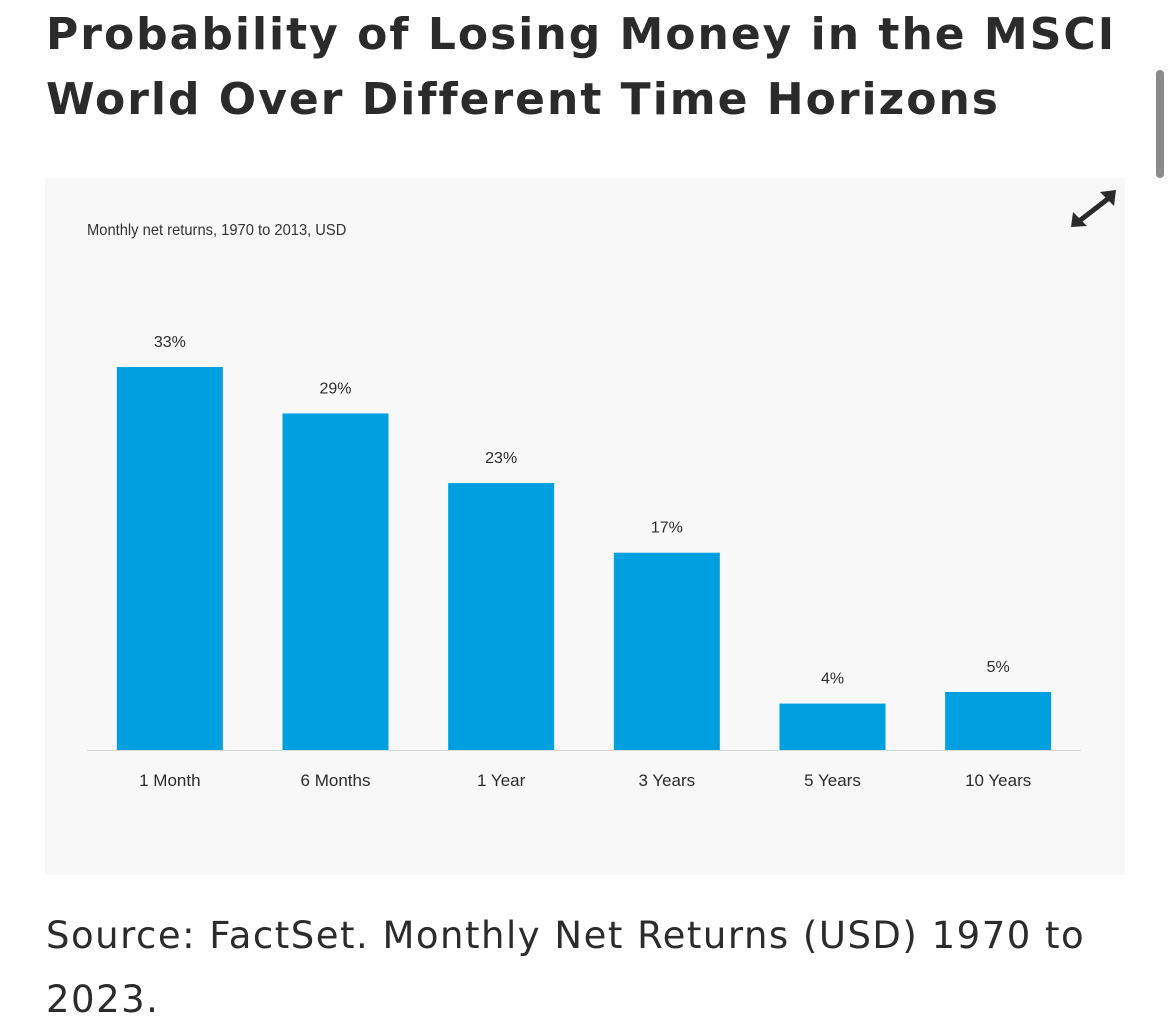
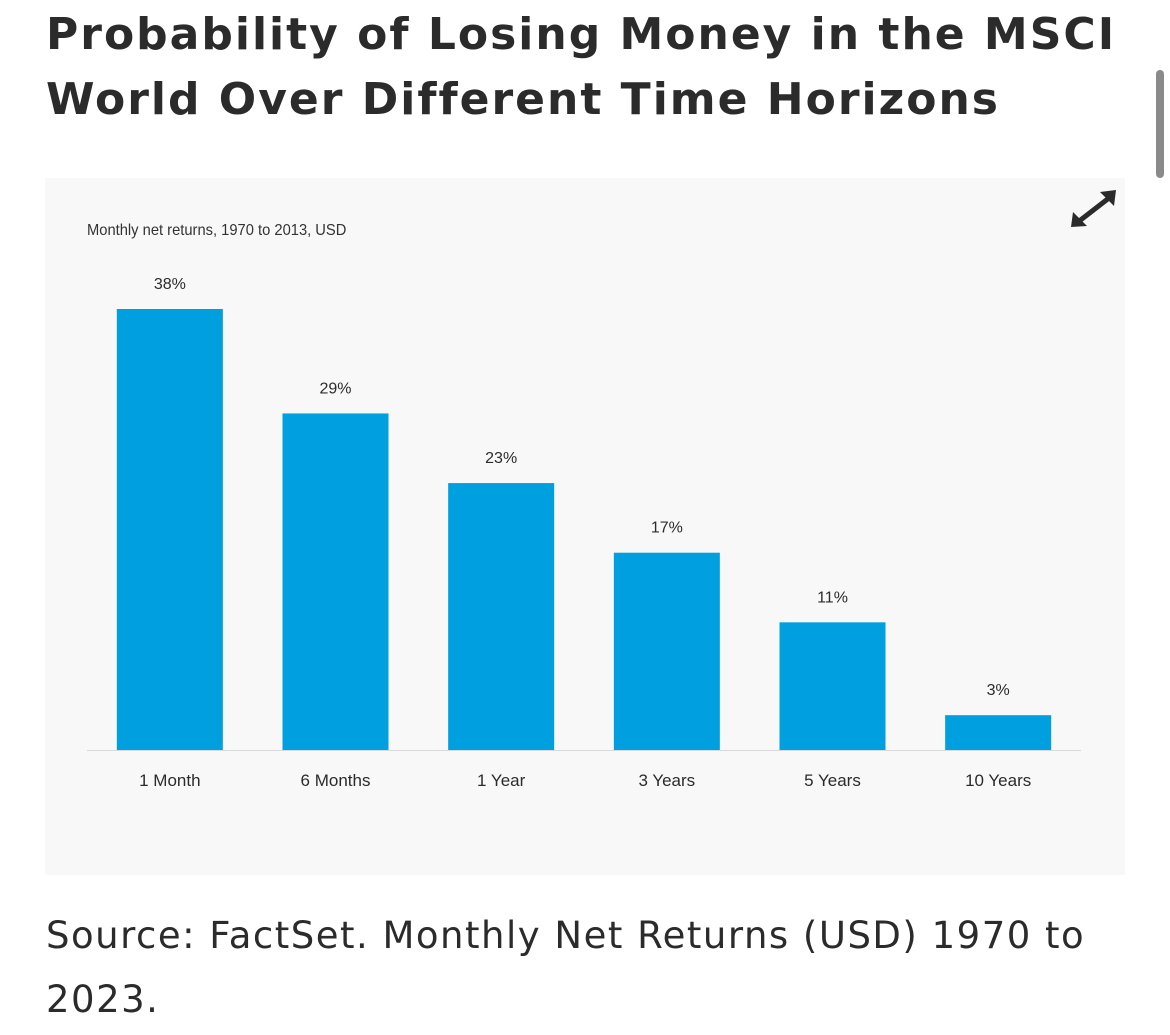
1 Month: 33% -> 38%
5 Years: 4% -> 11%
10 Years: 5% -> 3%
